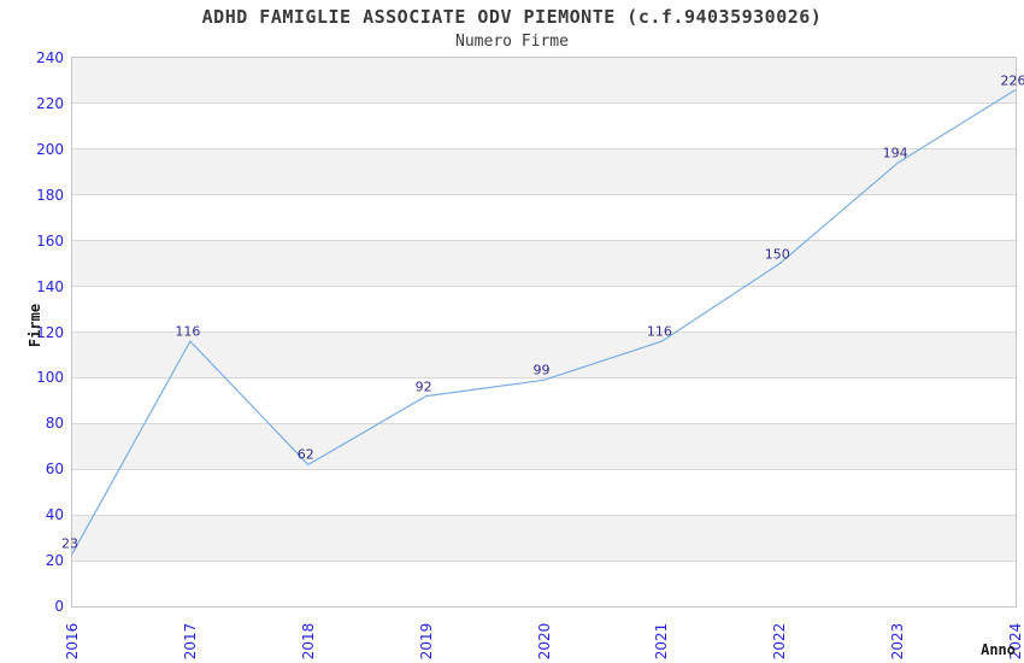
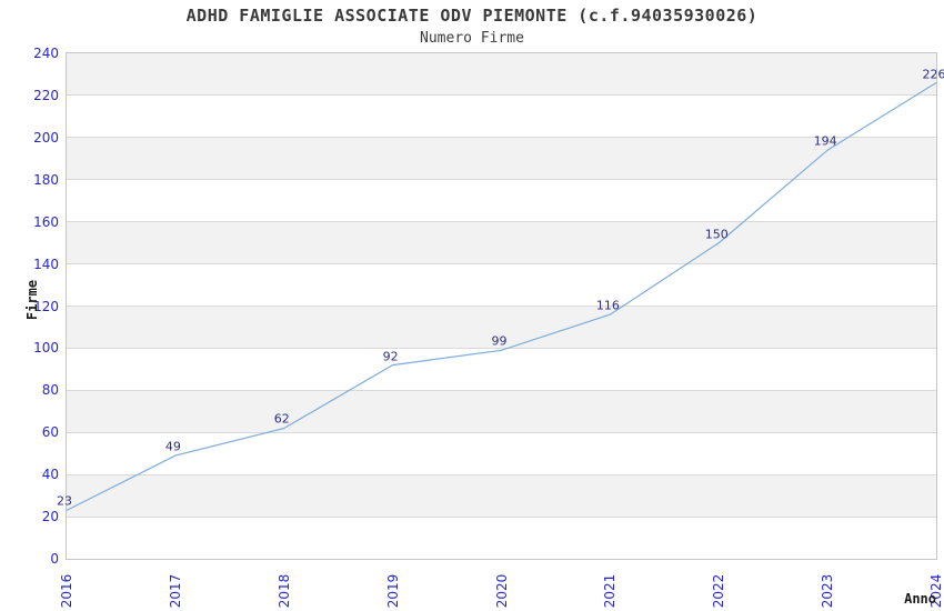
2017: 116 -> 49
